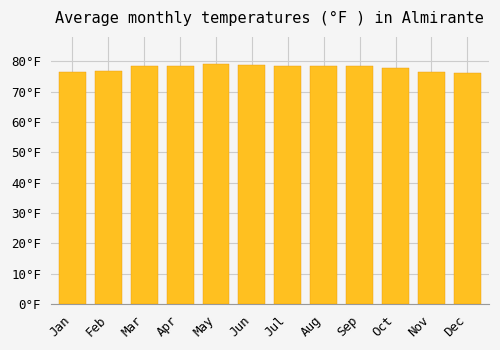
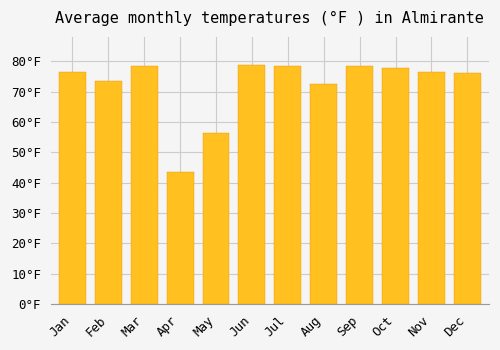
Feb: 76.8°F -> 73.5°F
Apr: 78.6°F -> 43.5°F
May: 79.0°F -> 56.5°F
Aug: 78.5°F -> 72.5°F
